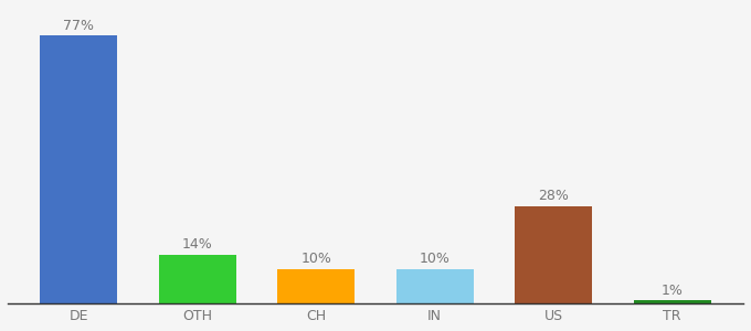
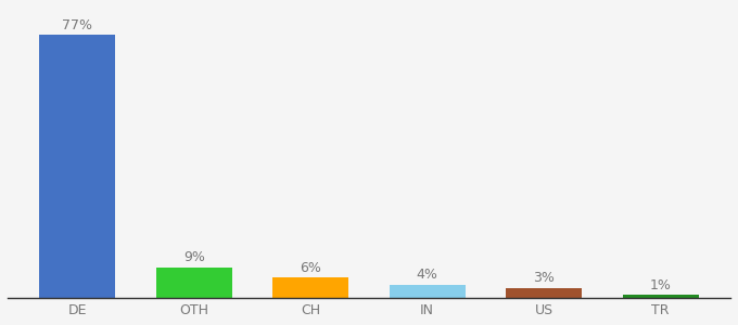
OTH: 14% -> 9%
CH: 10% -> 6%
IN: 10% -> 4%
US: 28% -> 3%
